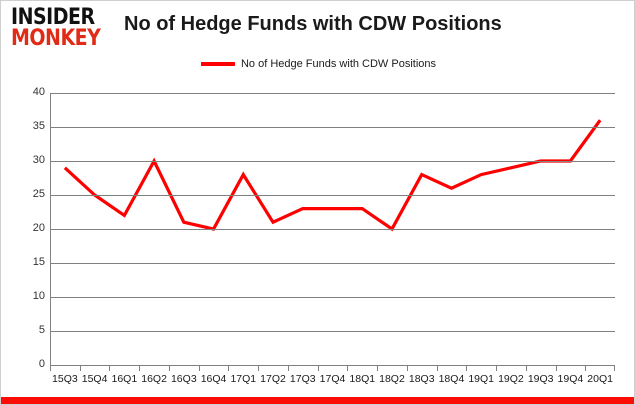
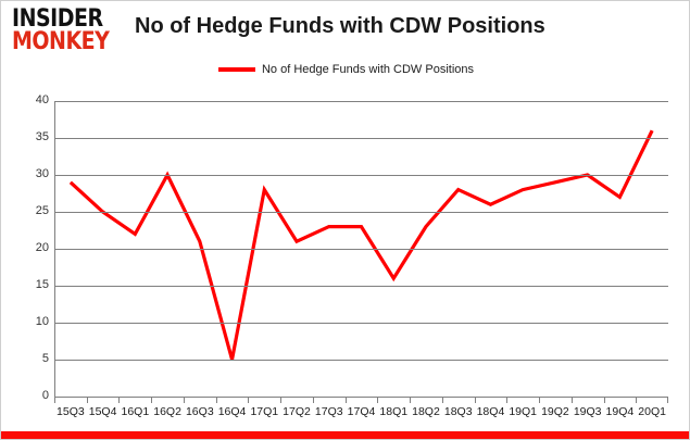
16Q4: 20 -> 5
18Q1: 23 -> 16
18Q2: 20 -> 23
19Q4: 30 -> 27
